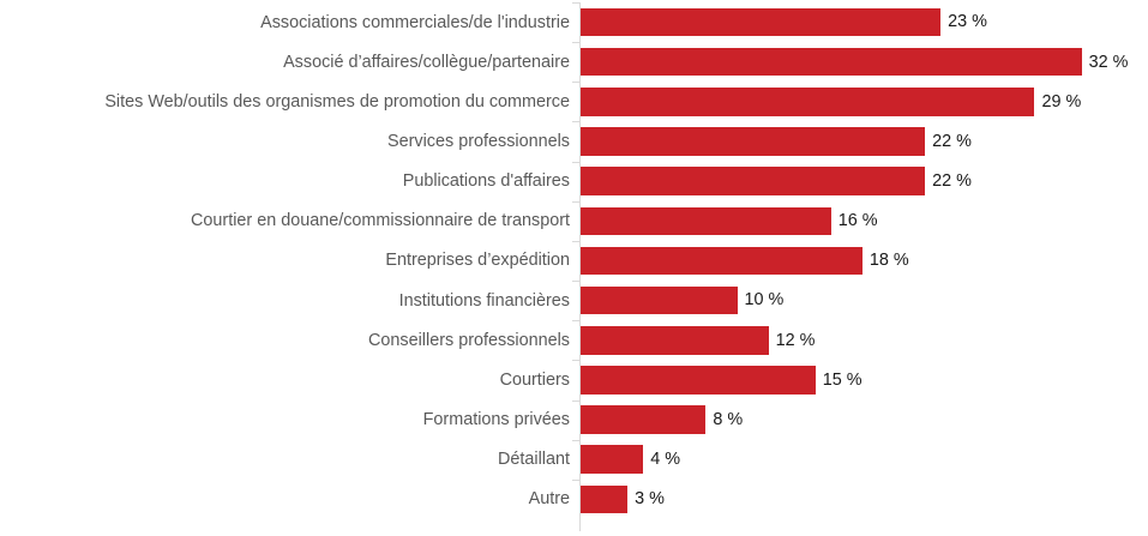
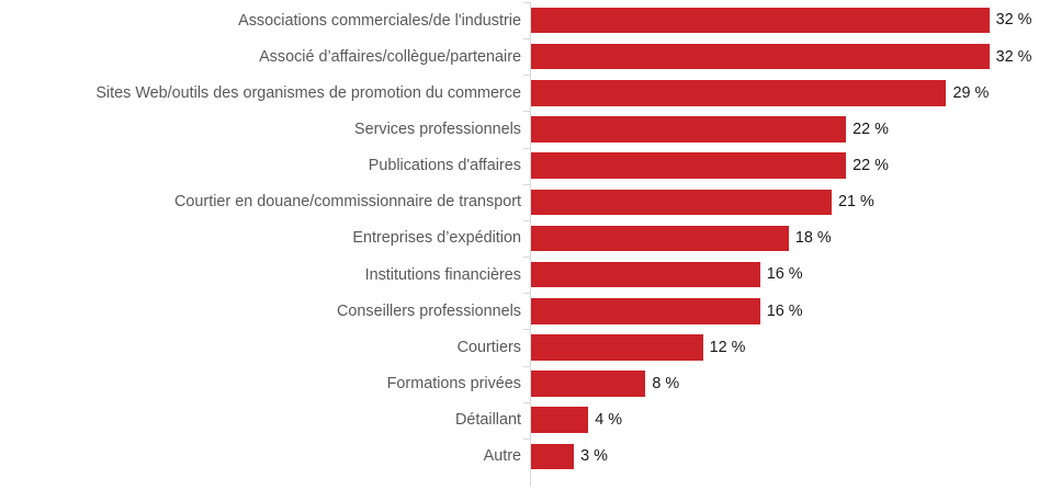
Associations commerciales/de l'industrie: 23 -> 32
Courtier en douane/commissionnaire de transport: 16 -> 21
Institutions financières: 10 -> 16
Conseillers professionnels: 12 -> 16
Courtiers: 15 -> 12
